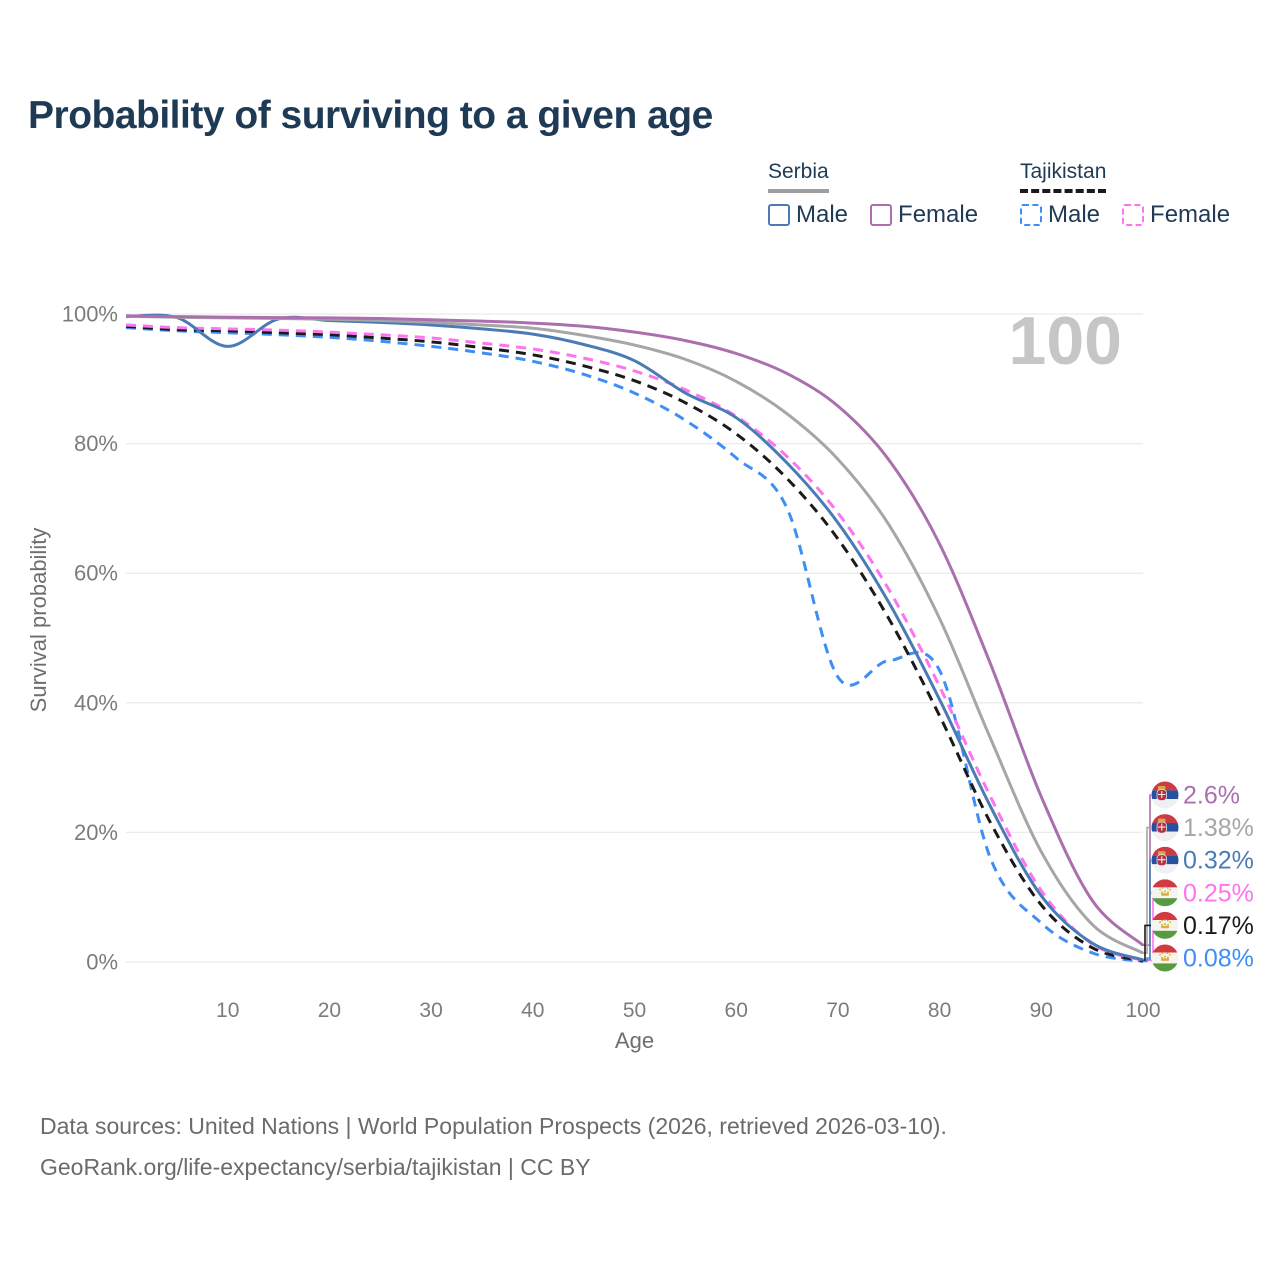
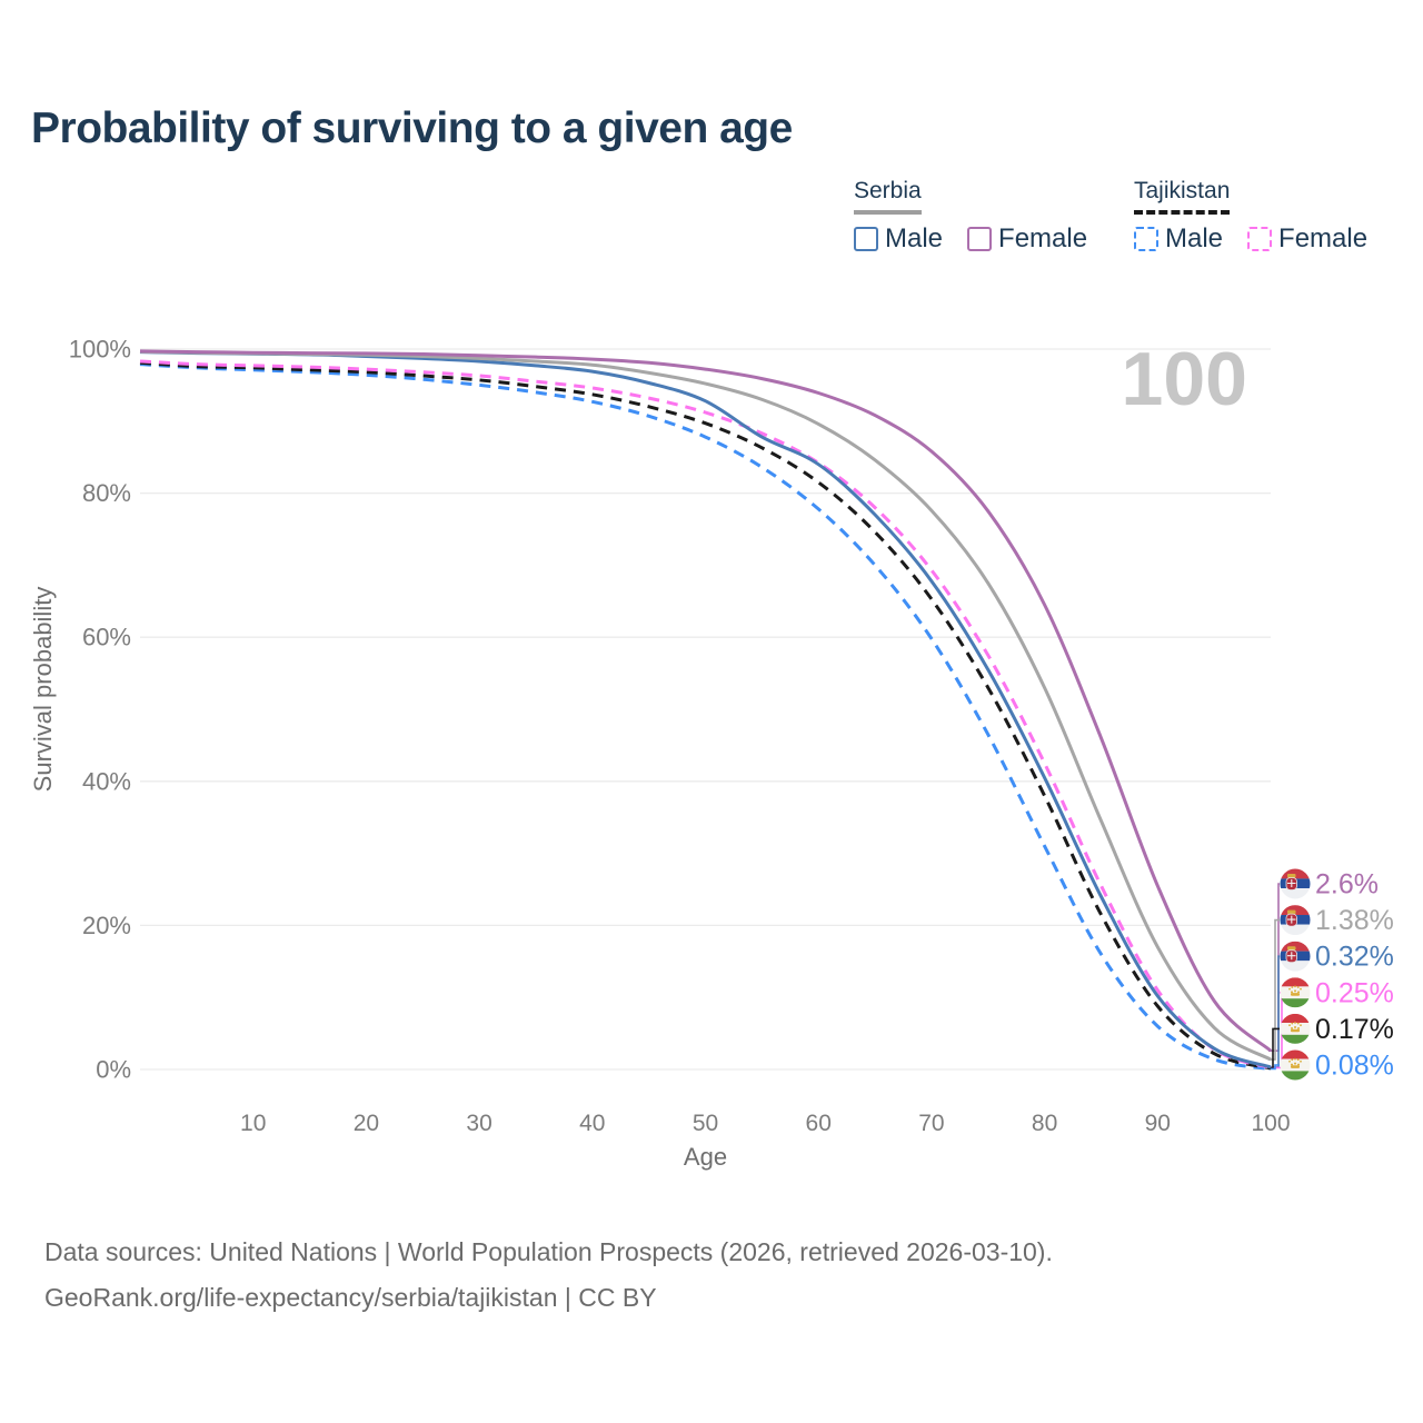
Serbia Male/10: 95% -> 99%
Tajikistan Male/70: 44% -> 60%
Tajikistan Male/80: 45% -> 31%
